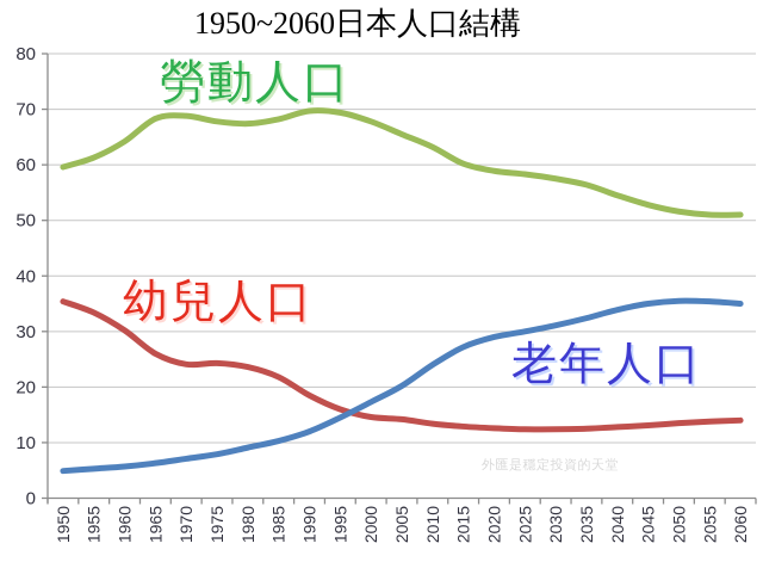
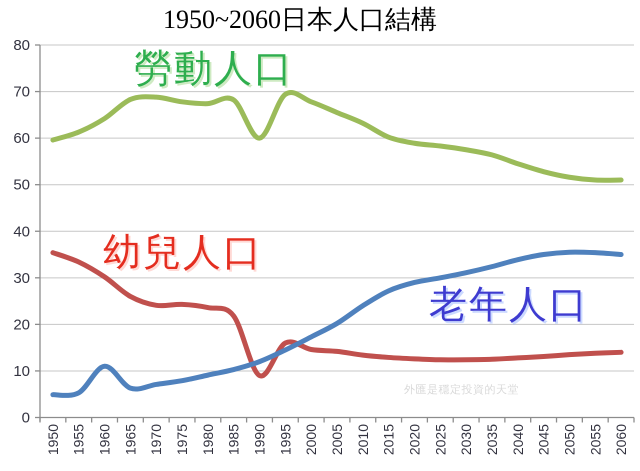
老年人口/1960: 6 -> 11
勞動人口/1990: 70 -> 60
幼兒人口/1990: 18 -> 9
